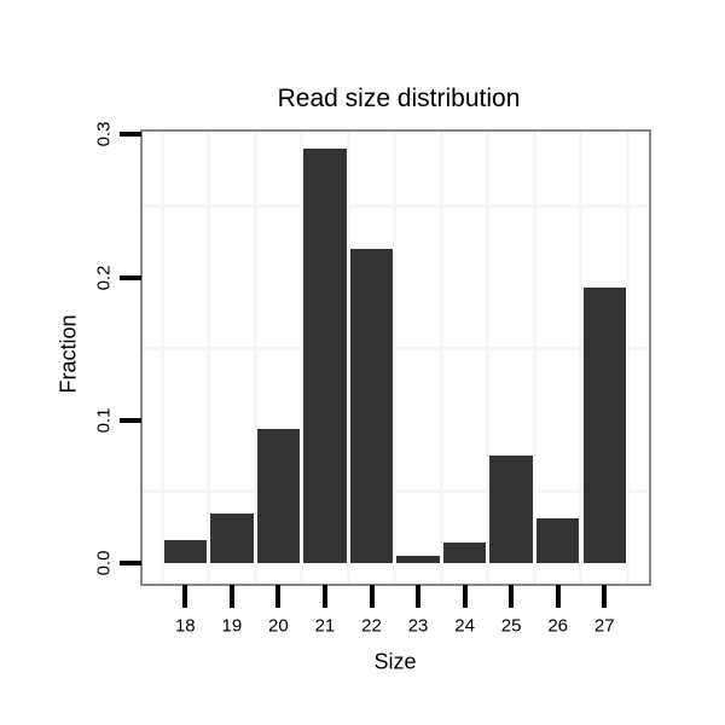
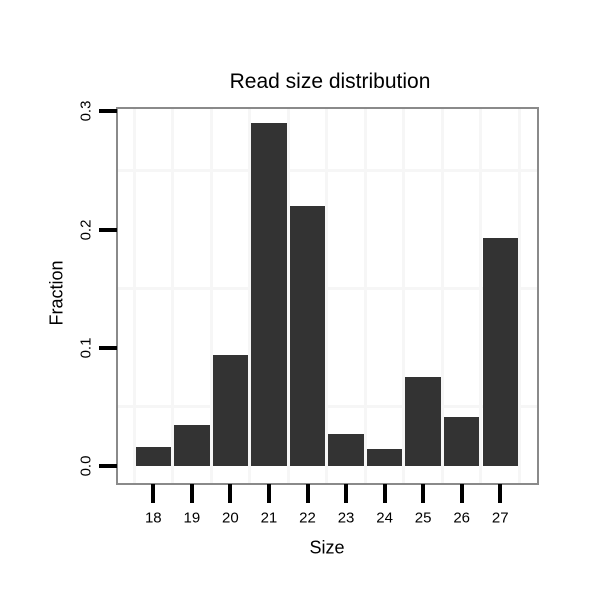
23: 0.005 -> 0.027
26: 0.031 -> 0.041
